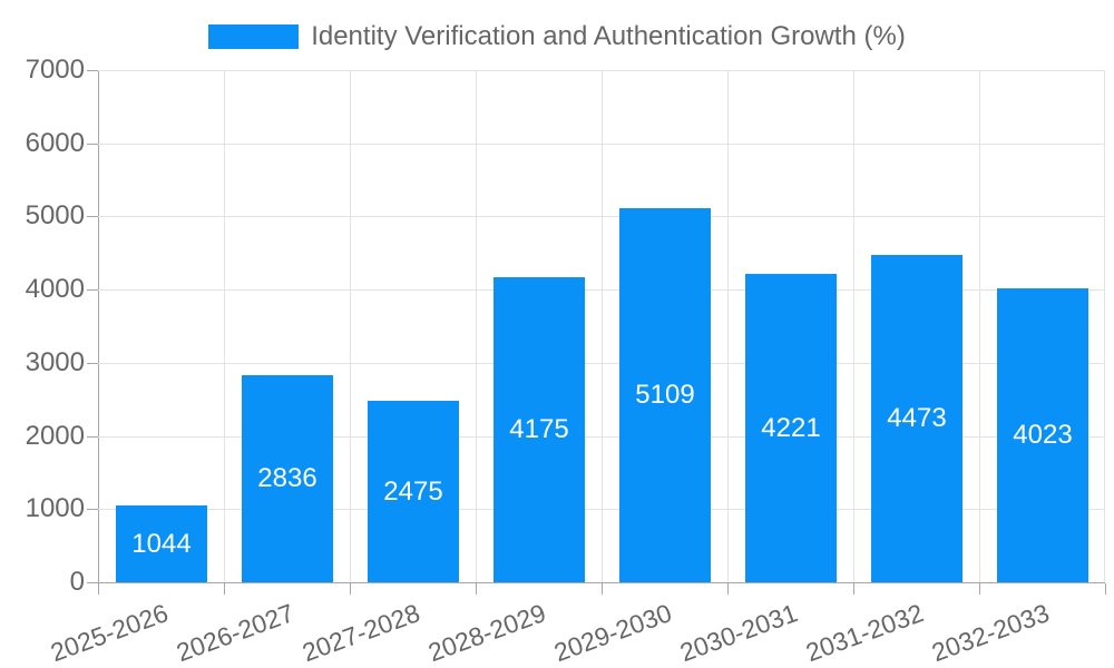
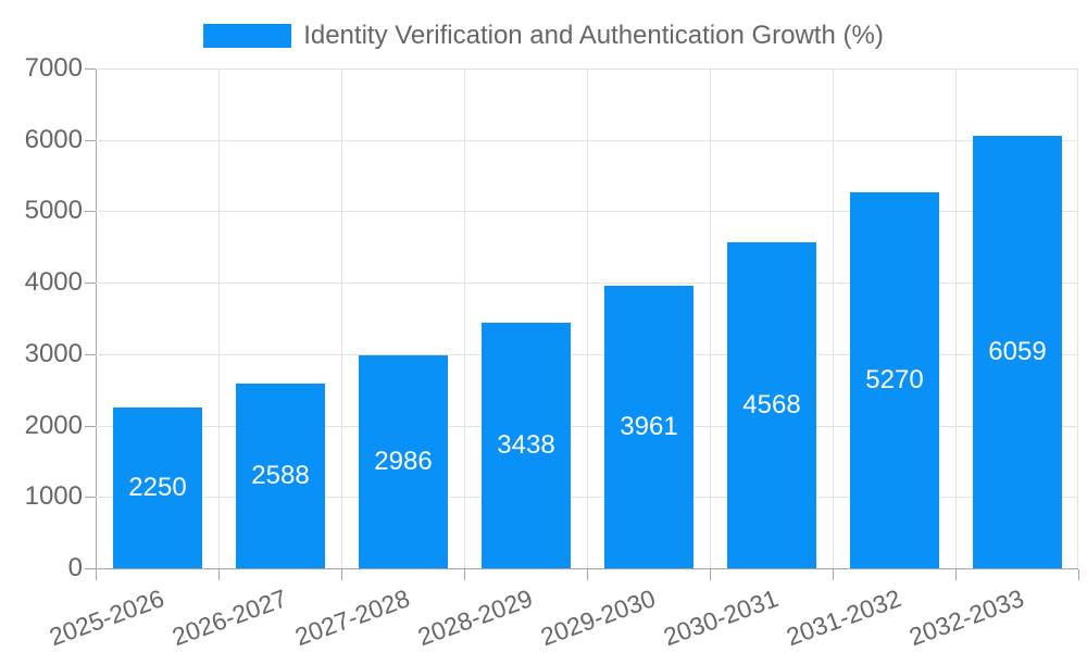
2025-2026: 1044 -> 2250
2026-2027: 2836 -> 2588
2027-2028: 2475 -> 2986
2028-2029: 4175 -> 3438
2029-2030: 5109 -> 3961
2030-2031: 4221 -> 4568
2031-2032: 4473 -> 5270
2032-2033: 4023 -> 6059
